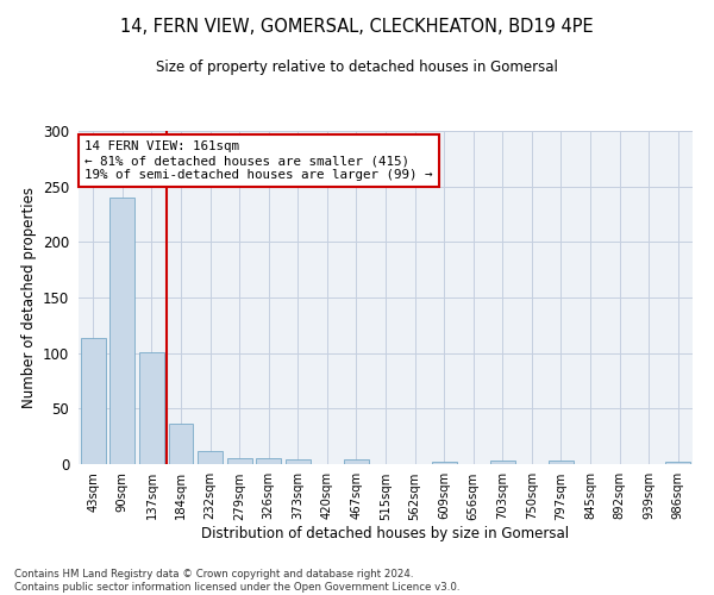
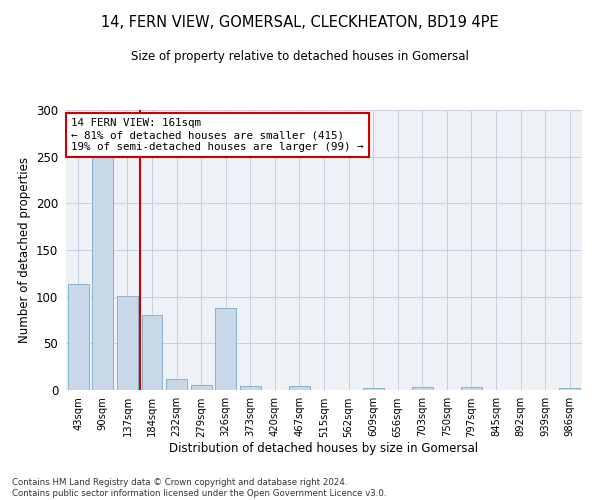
90sqm: 240 -> 252
184sqm: 36 -> 80
326sqm: 5 -> 88
